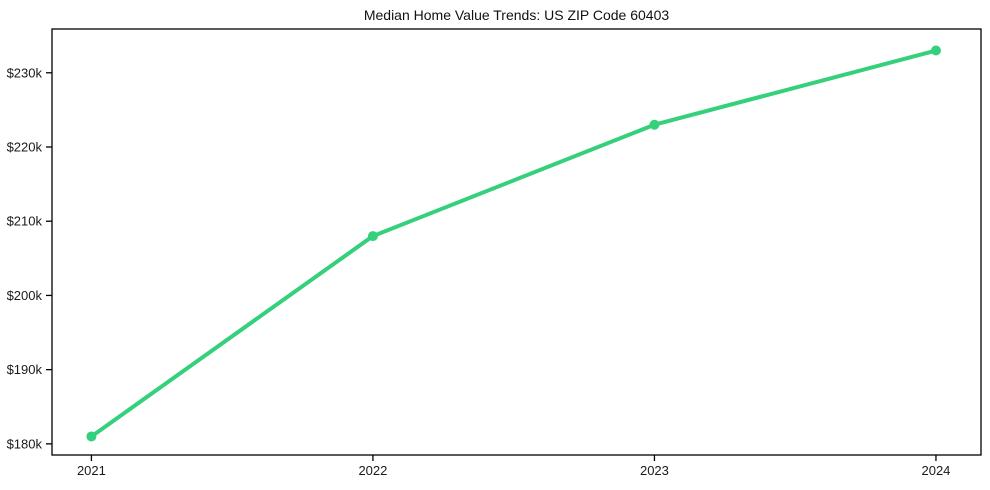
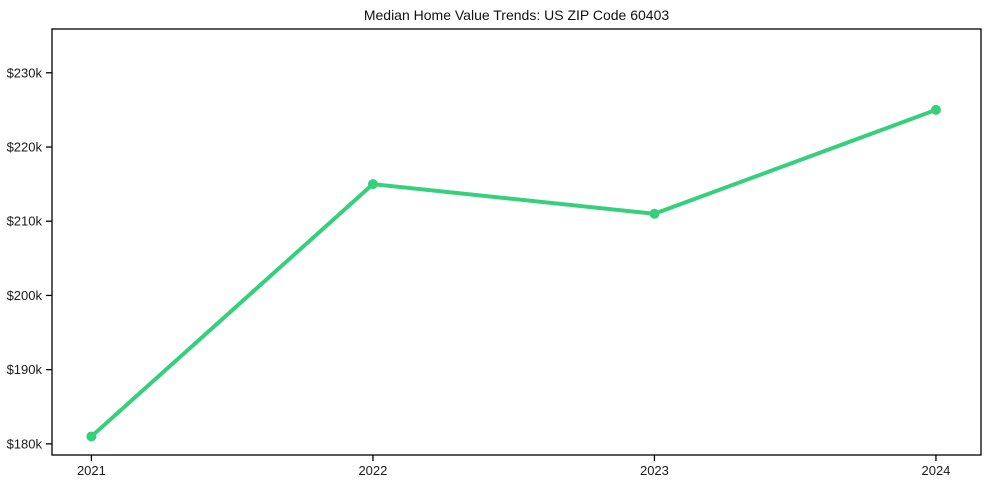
2022: $208k -> $215k
2023: $223k -> $211k
2024: $233k -> $225k
